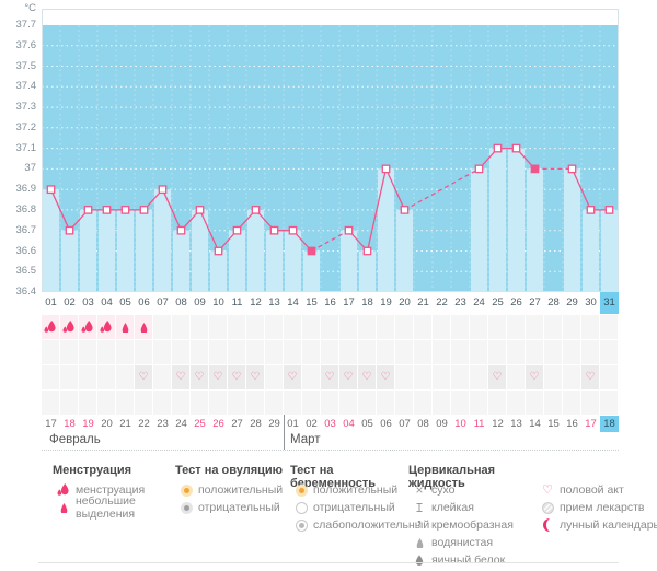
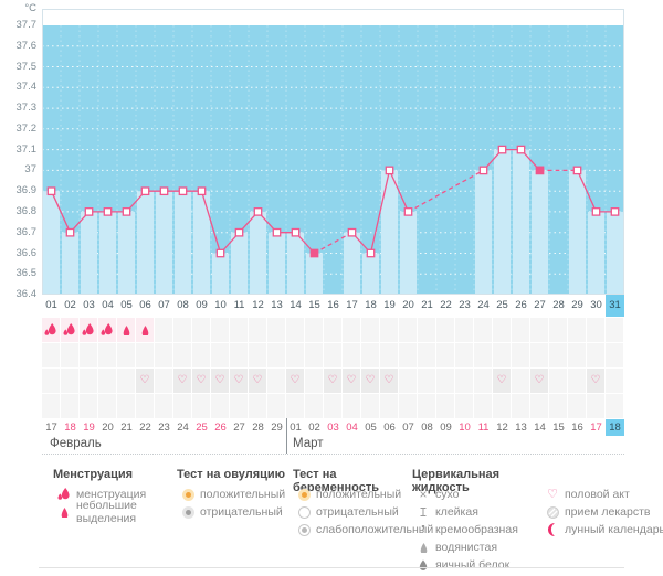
06: 36.8 -> 36.9
08: 36.7 -> 36.9
09: 36.8 -> 36.9
